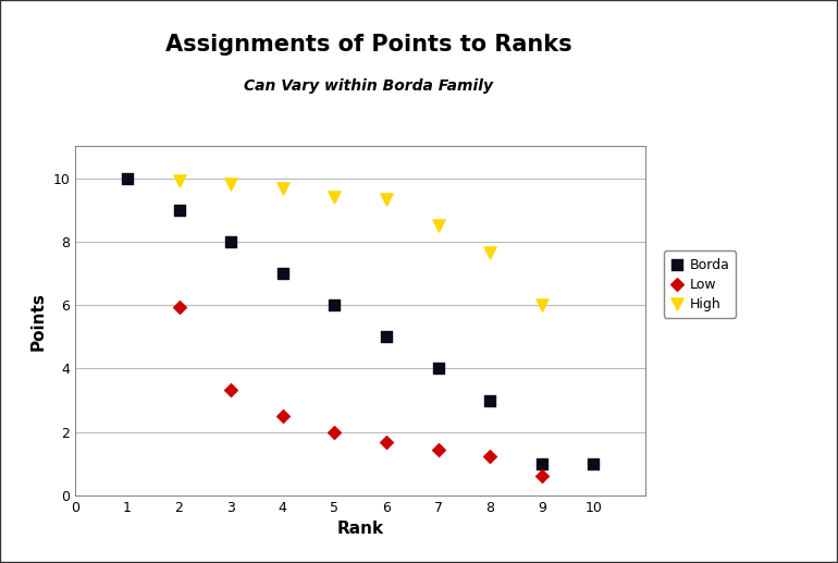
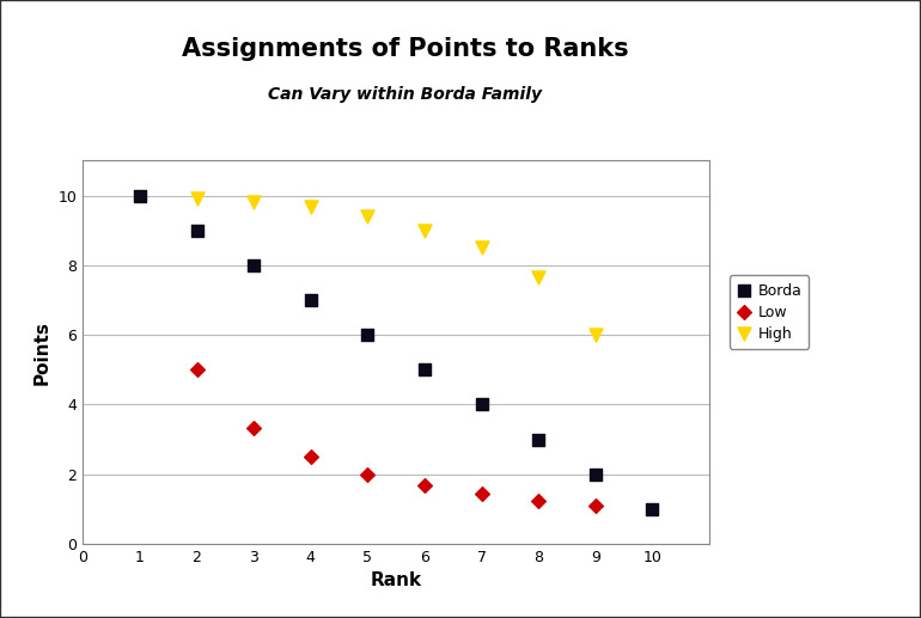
Low/2: 5.95 -> 5.00
High/6: 9.35 -> 9.00
Borda/9: 1 -> 2
Low/9: 0.60 -> 1.11
